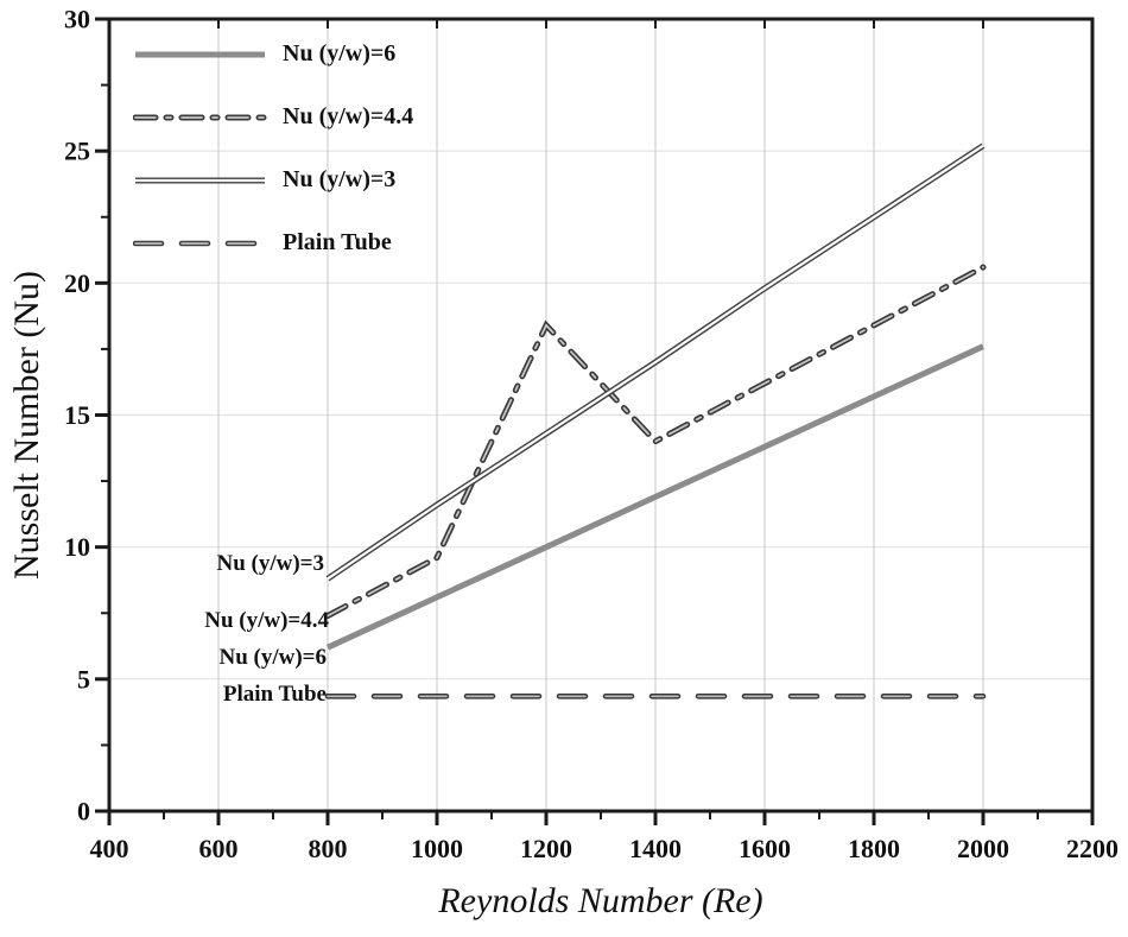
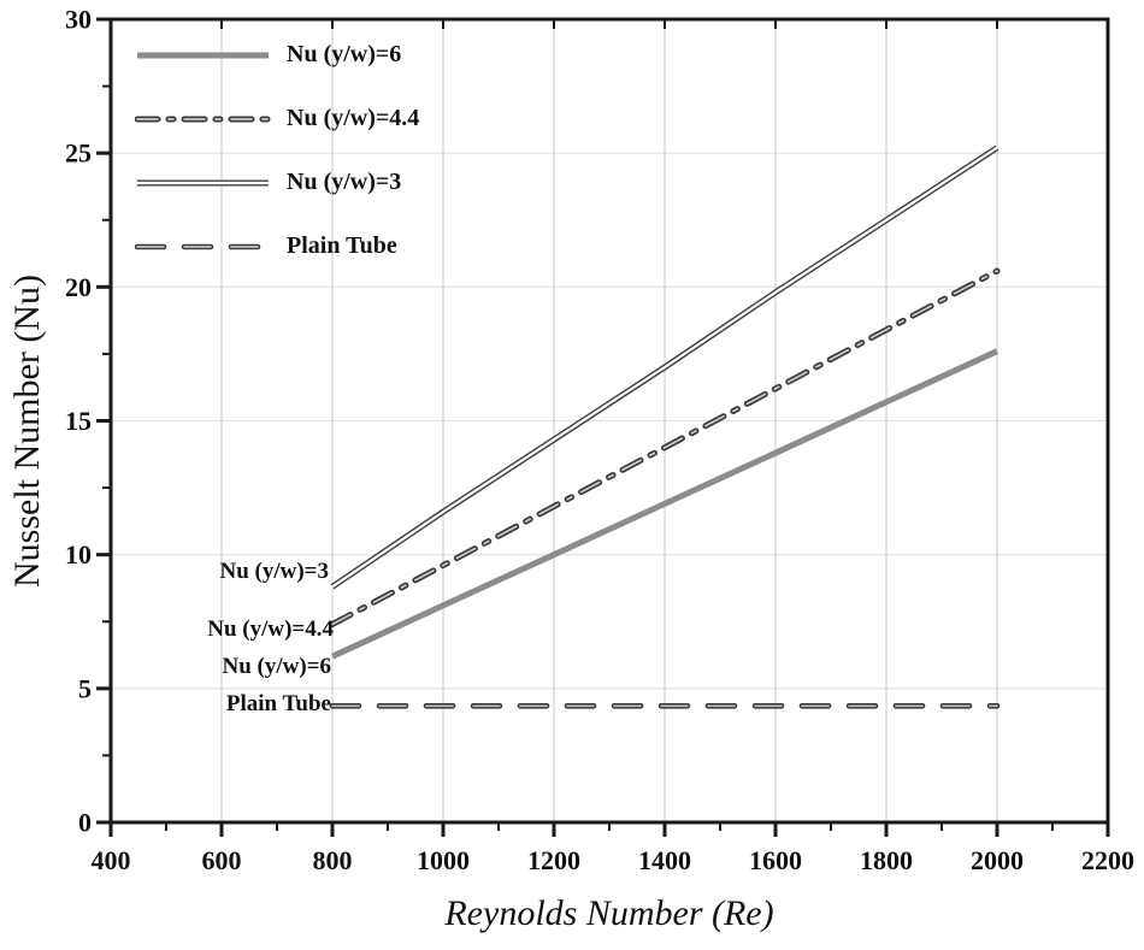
Nu (y/w)=4.4/1200: 18.4 -> 11.8
